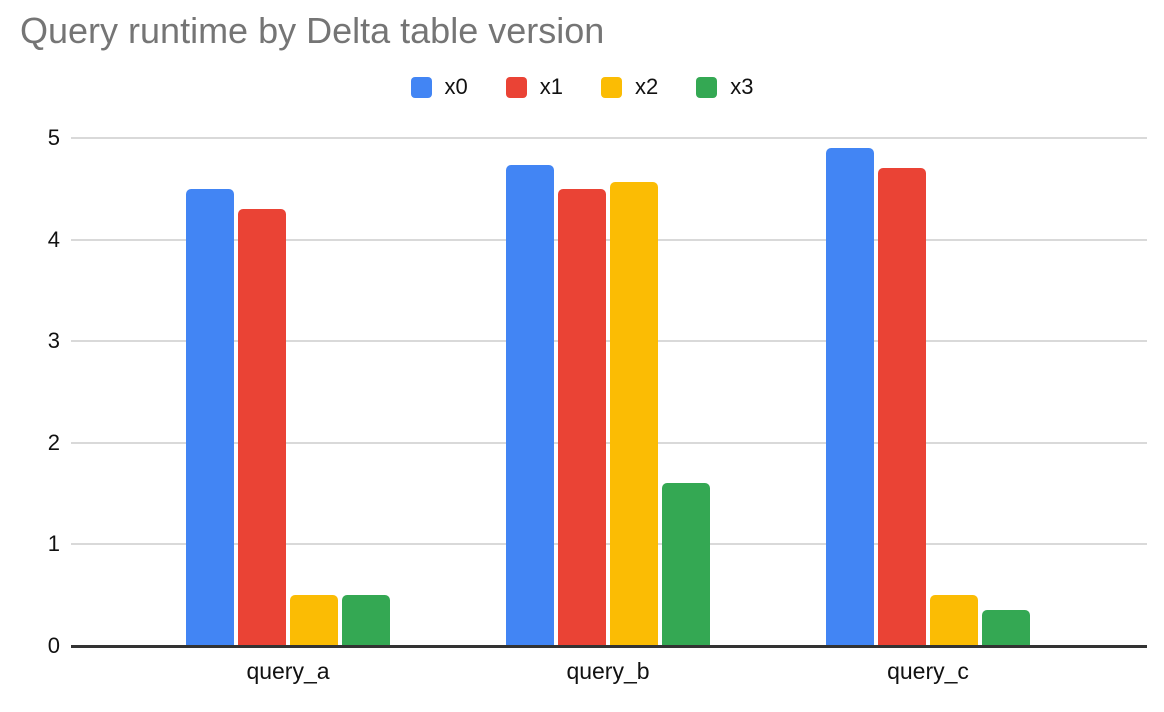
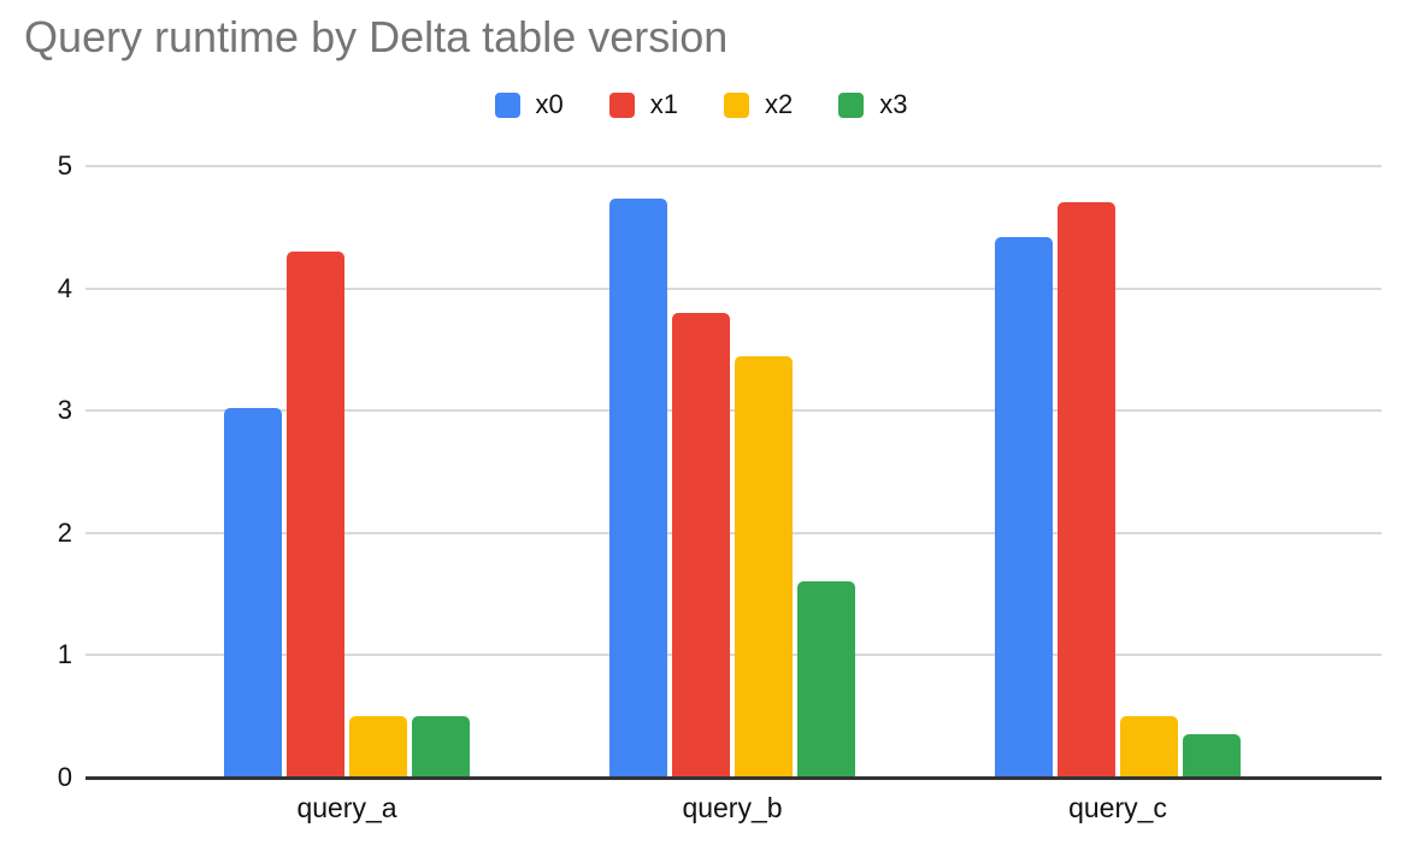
x0/query_a: 4.50 -> 3.02
x1/query_b: 4.5 -> 3.8
x2/query_b: 4.57 -> 3.44
x0/query_c: 4.90 -> 4.42
